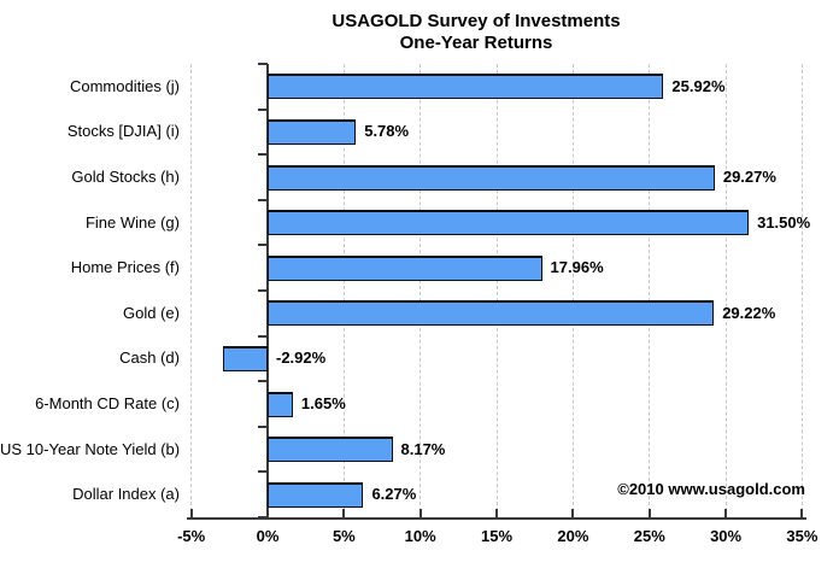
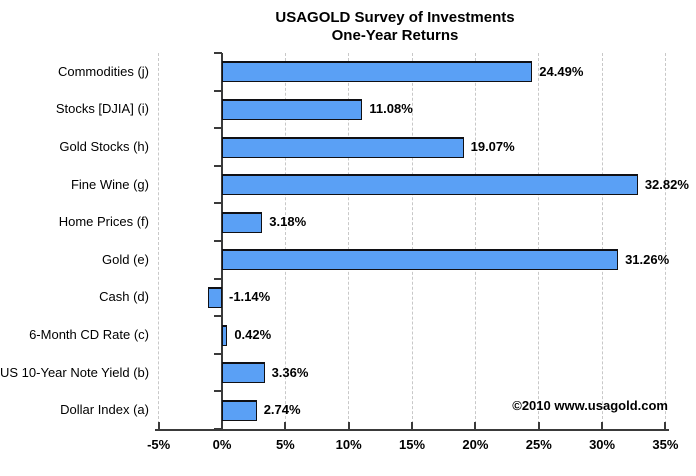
Commodities (j): 25.92% -> 24.49%
Stocks [DJIA] (i): 5.78% -> 11.08%
Gold Stocks (h): 29.27% -> 19.07%
Fine Wine (g): 31.50% -> 32.82%
Home Prices (f): 17.96% -> 3.18%
Gold (e): 29.22% -> 31.26%
Cash (d): -2.92% -> -1.14%
6-Month CD Rate (c): 1.65% -> 0.42%
US 10-Year Note Yield (b): 8.17% -> 3.36%
Dollar Index (a): 6.27% -> 2.74%
